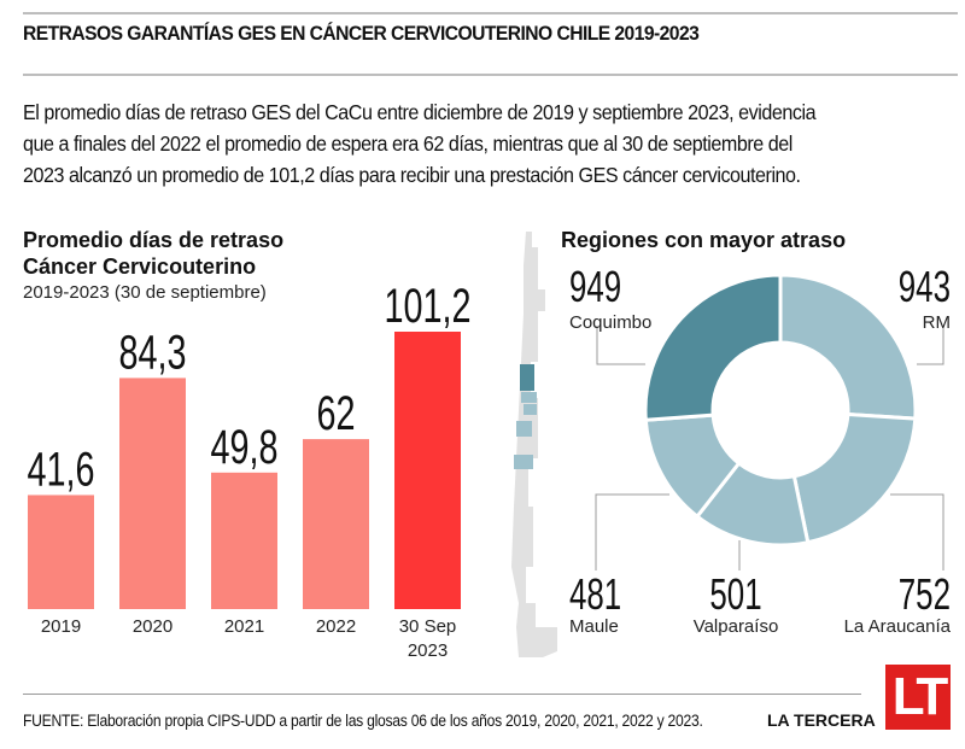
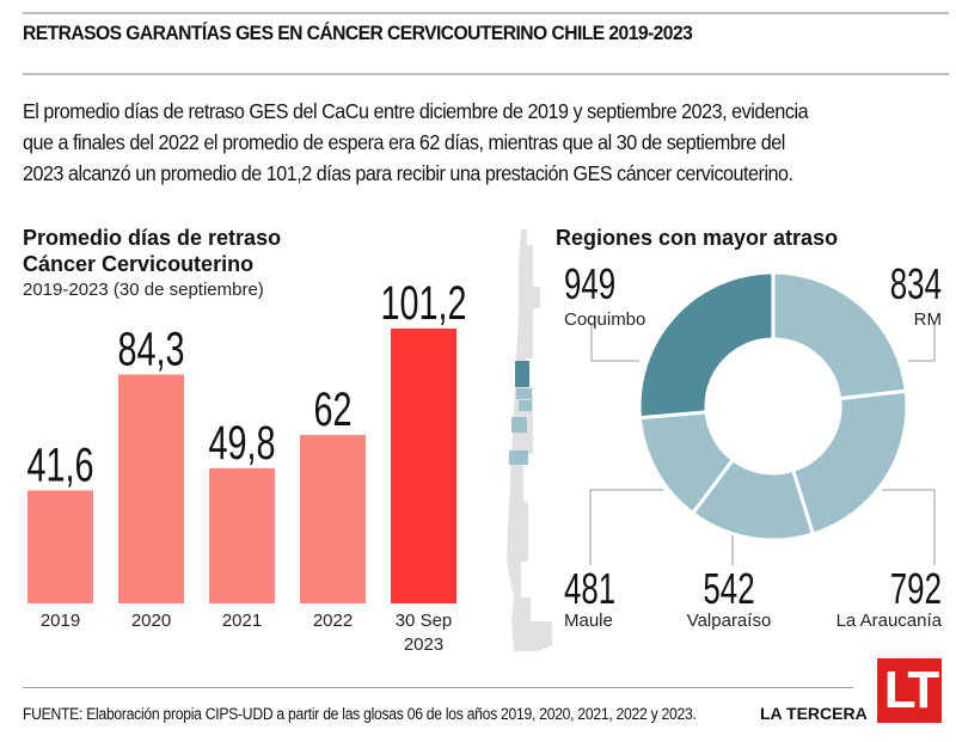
Regiones con mayor atraso/RM: 943 -> 834
Regiones con mayor atraso/La Araucanía: 752 -> 792
Regiones con mayor atraso/Valparaíso: 501 -> 542
